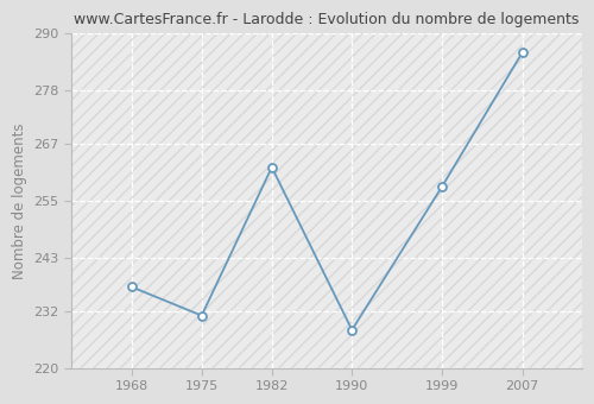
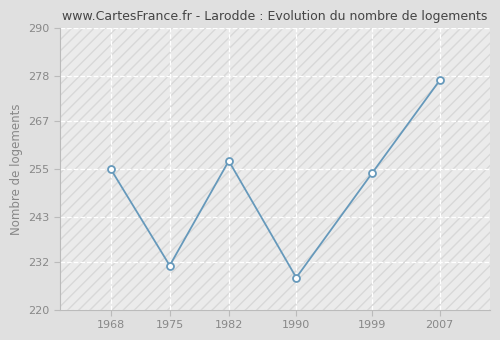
1968: 237 -> 255
1982: 262 -> 257
1999: 258 -> 254
2007: 286 -> 277
